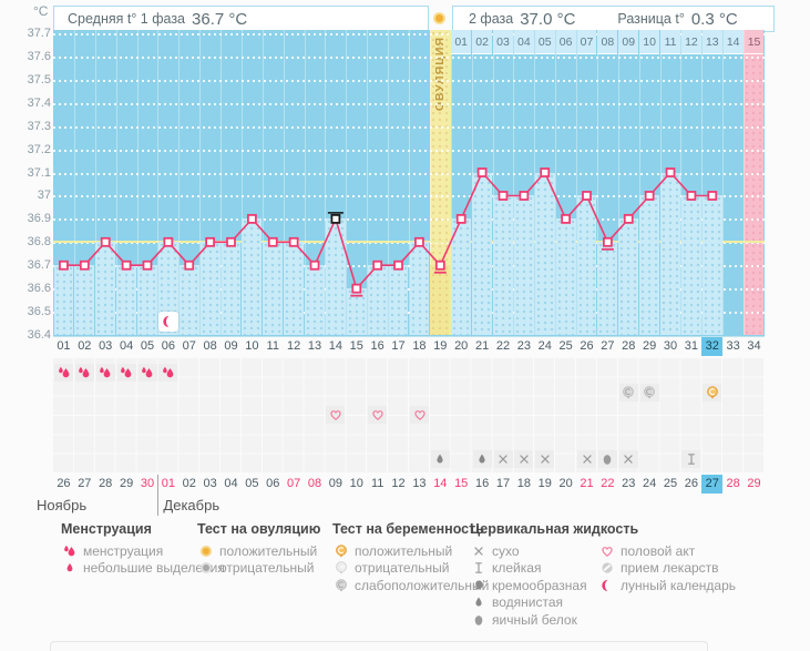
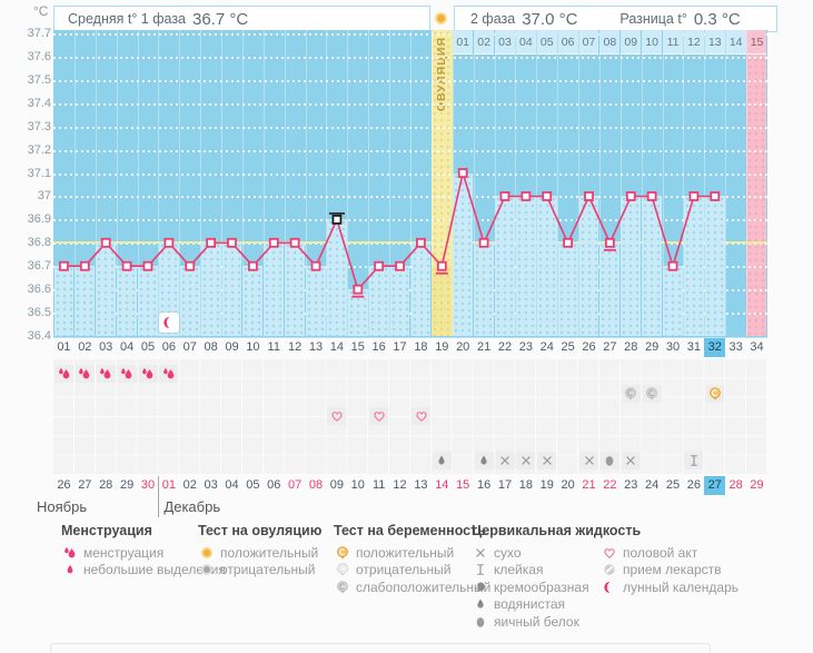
10: 36.9 -> 36.7
20: 36.9 -> 37.1
21: 37.1 -> 36.8
24: 37.1 -> 37.0
25: 36.9 -> 36.8
28: 36.9 -> 37.0
30: 37.1 -> 36.7
